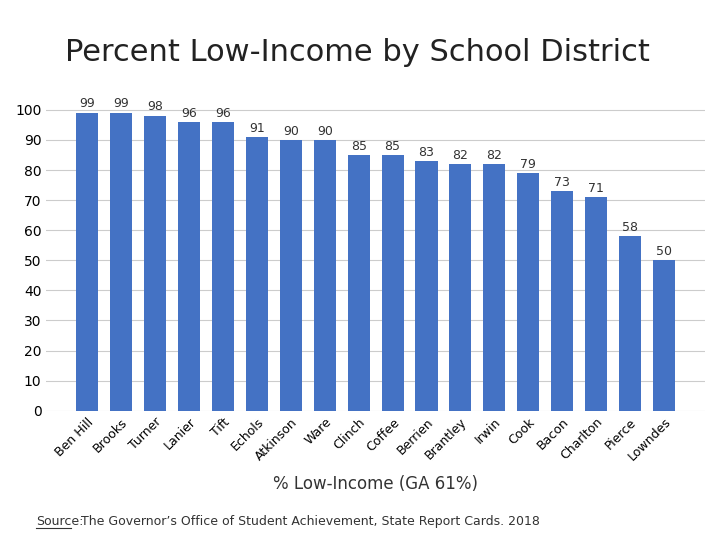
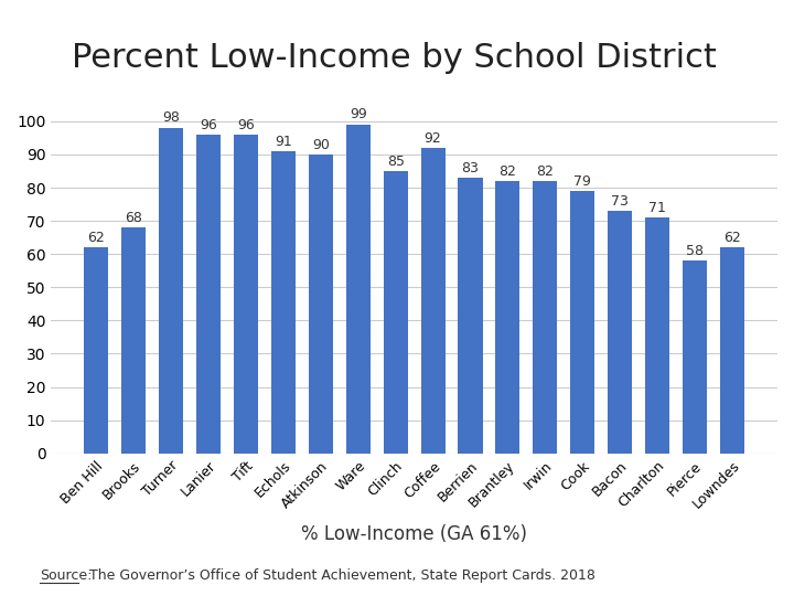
Ben Hill: 99 -> 62
Brooks: 99 -> 68
Ware: 90 -> 99
Coffee: 85 -> 92
Lowndes: 50 -> 62
